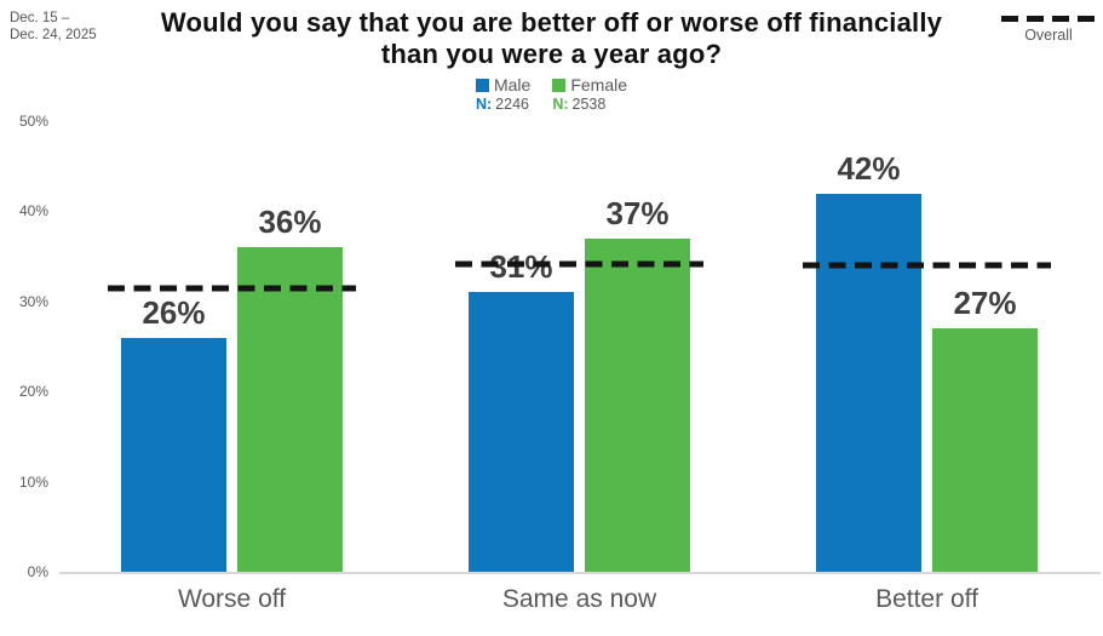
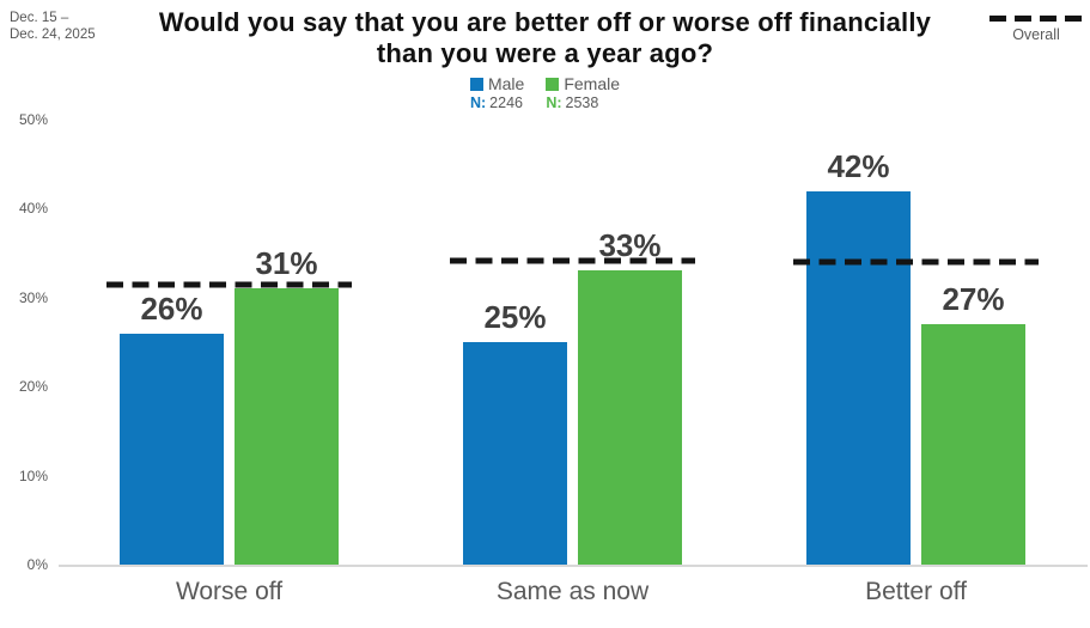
Female/Worse off: 36% -> 31%
Male/Same as now: 31% -> 25%
Female/Same as now: 37% -> 33%
